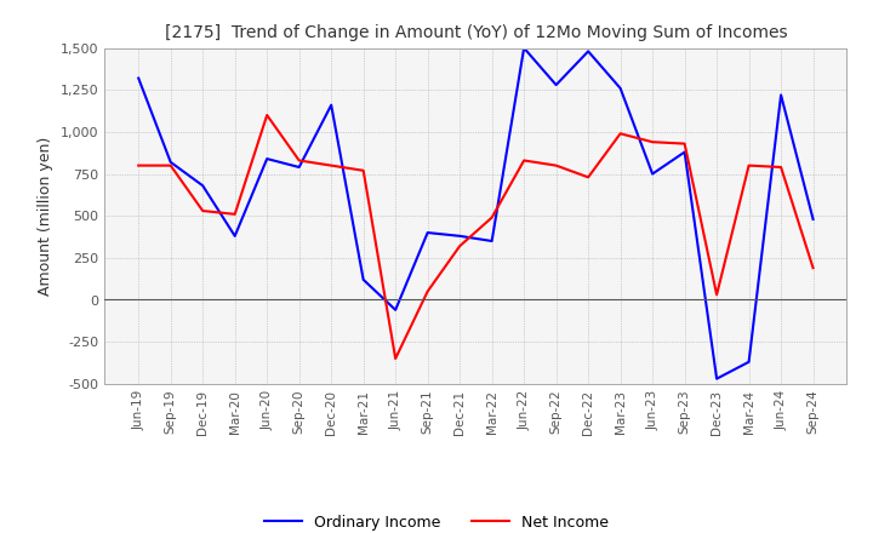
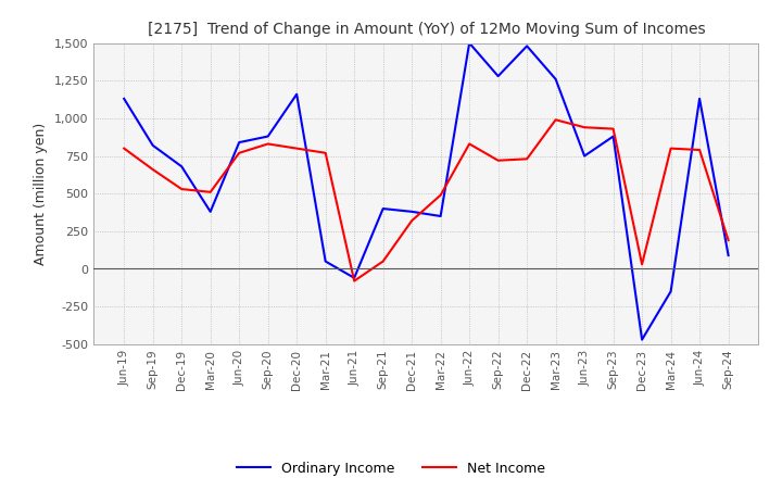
Ordinary Income/Jun-19: 1,320 -> 1,130
Net Income/Sep-19: 800 -> 660
Net Income/Jun-20: 1,100 -> 770
Ordinary Income/Sep-20: 790 -> 880
Ordinary Income/Mar-21: 120 -> 50
Net Income/Jun-21: -350 -> -80
Net Income/Sep-22: 800 -> 720
Ordinary Income/Mar-24: -370 -> -150
Ordinary Income/Jun-24: 1,220 -> 1,130
Ordinary Income/Sep-24: 480 -> 90
